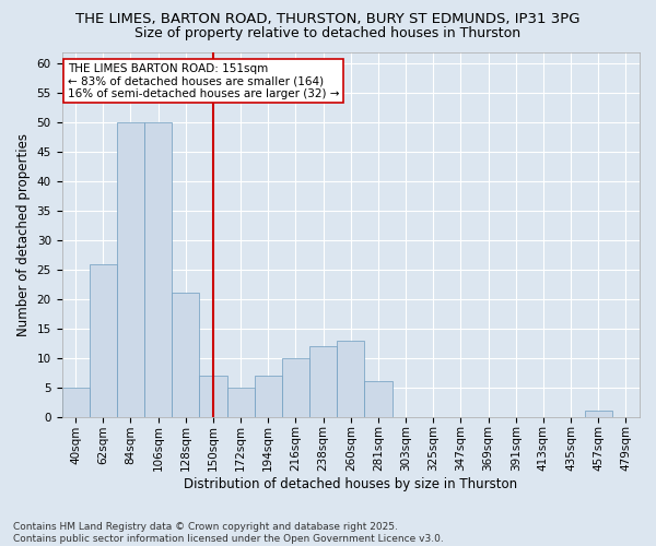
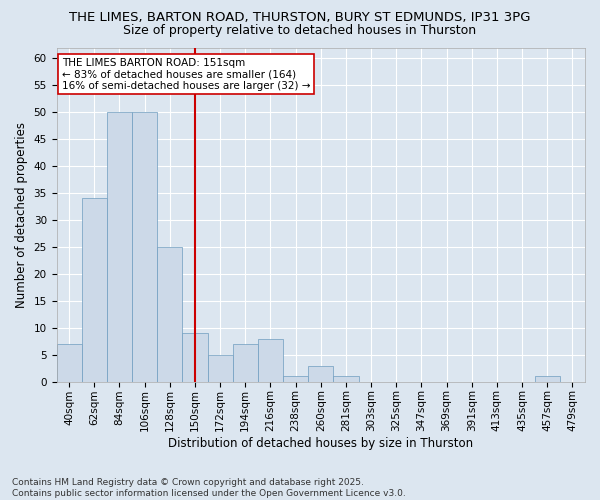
40sqm: 5 -> 7
62sqm: 26 -> 34
128sqm: 21 -> 25
150sqm: 7 -> 9
216sqm: 10 -> 8
238sqm: 12 -> 1
260sqm: 13 -> 3
281sqm: 6 -> 1
